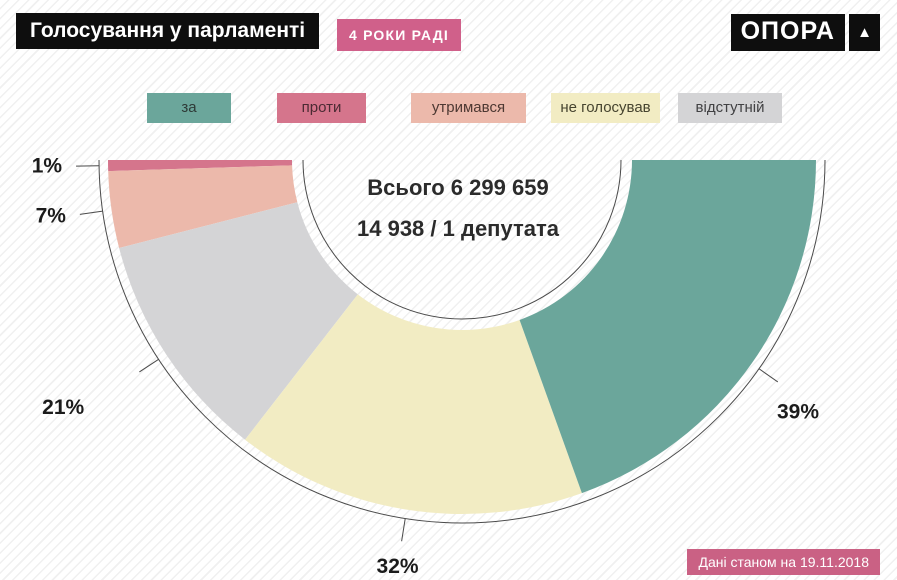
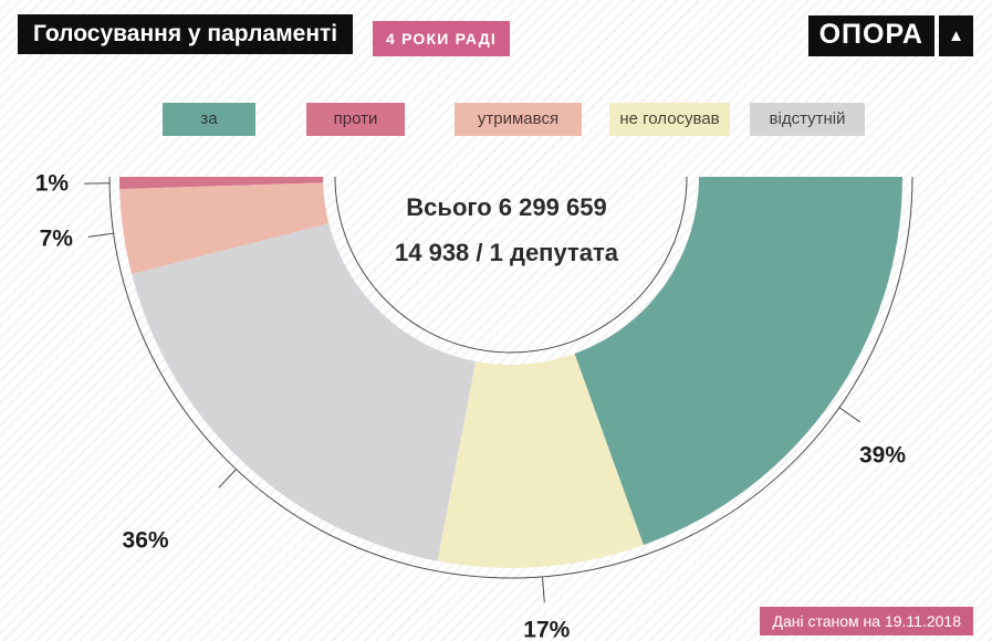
відстутній: 21% -> 36%
не голосував: 32% -> 17%
